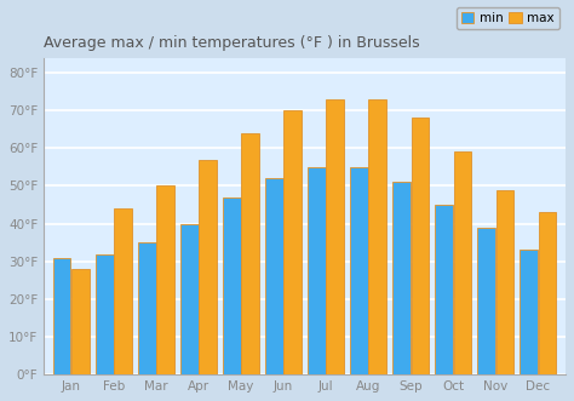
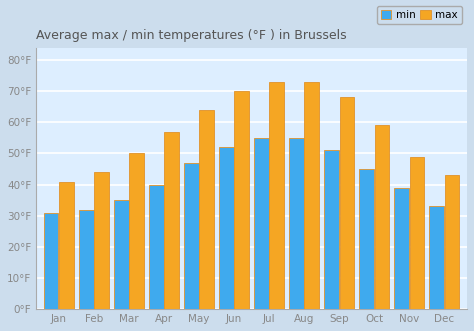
max/Jan: 28°F -> 41°F
